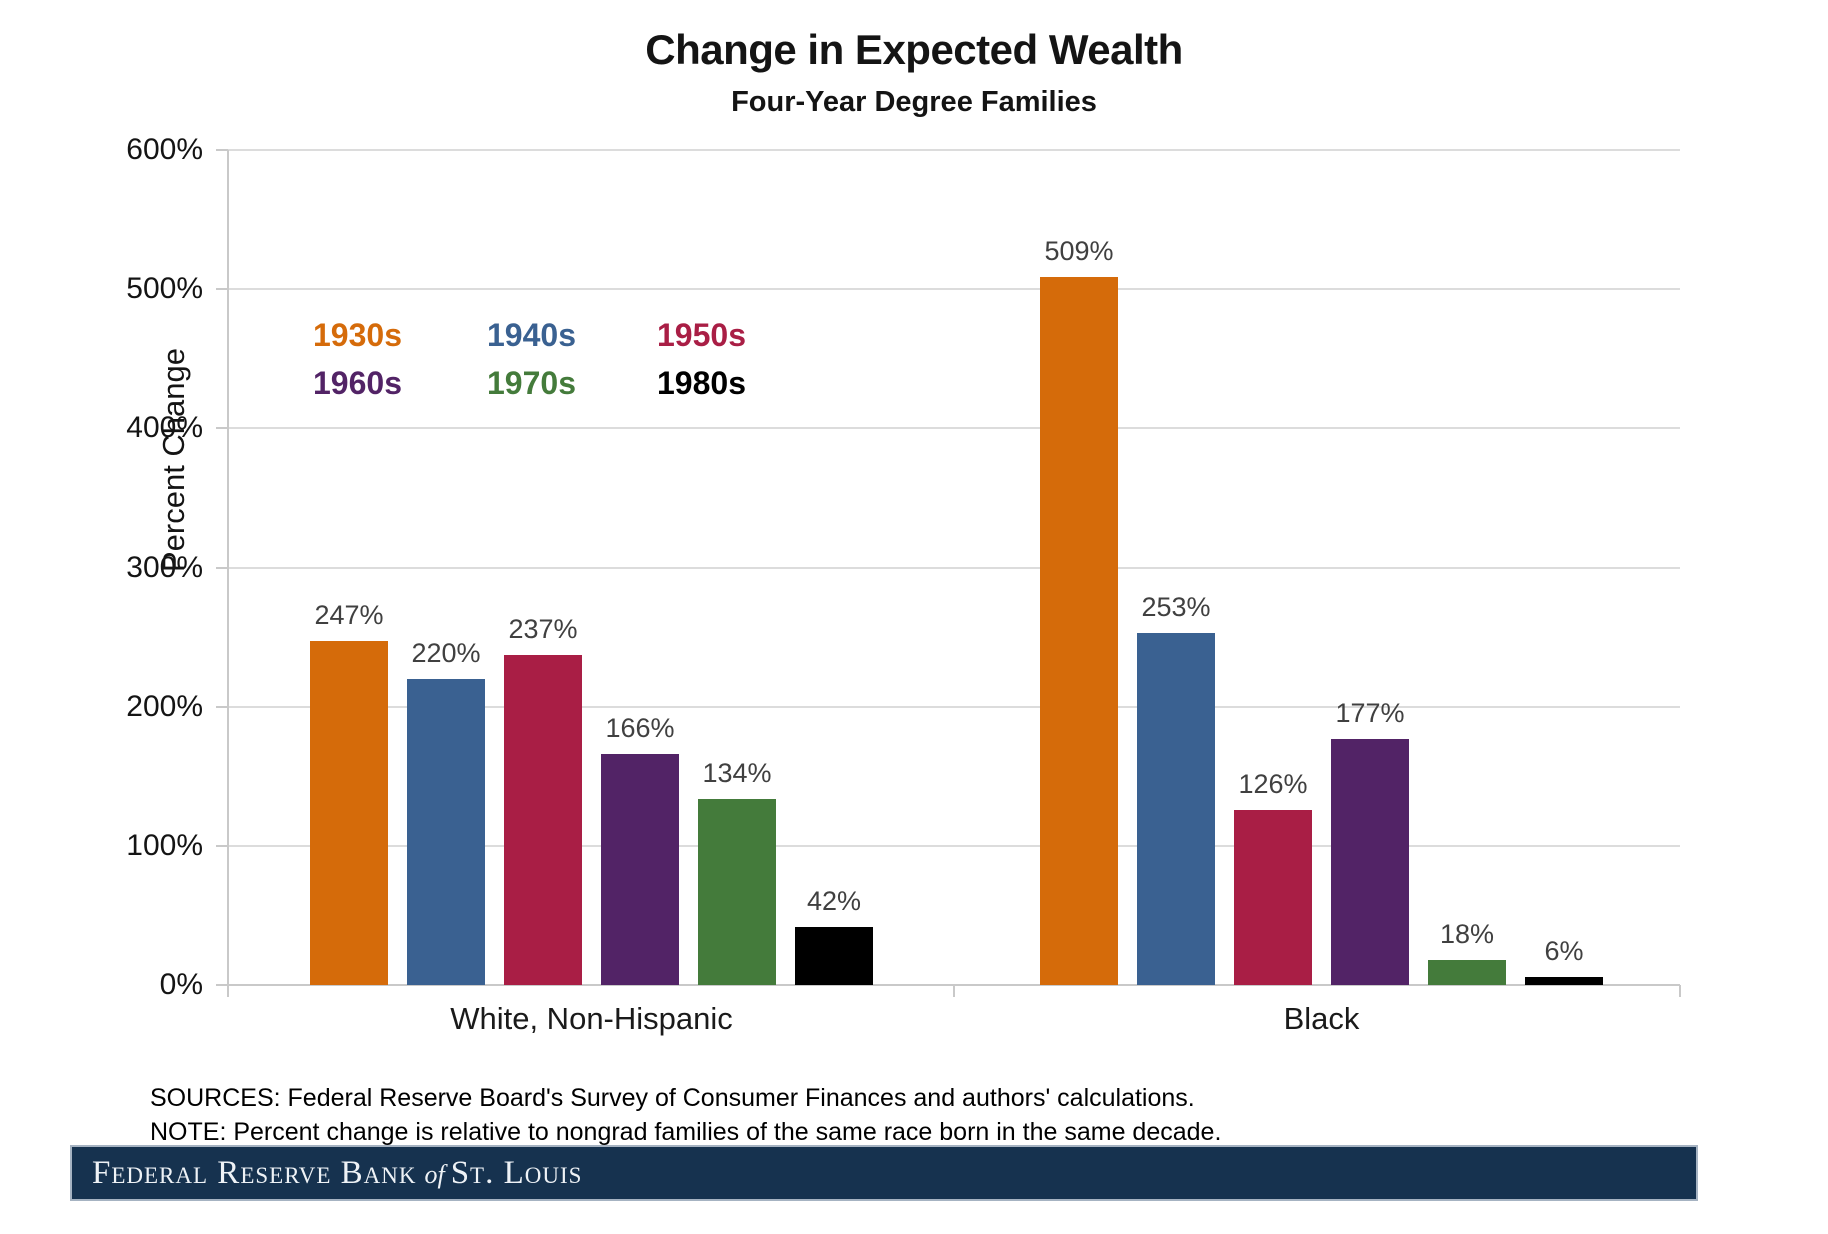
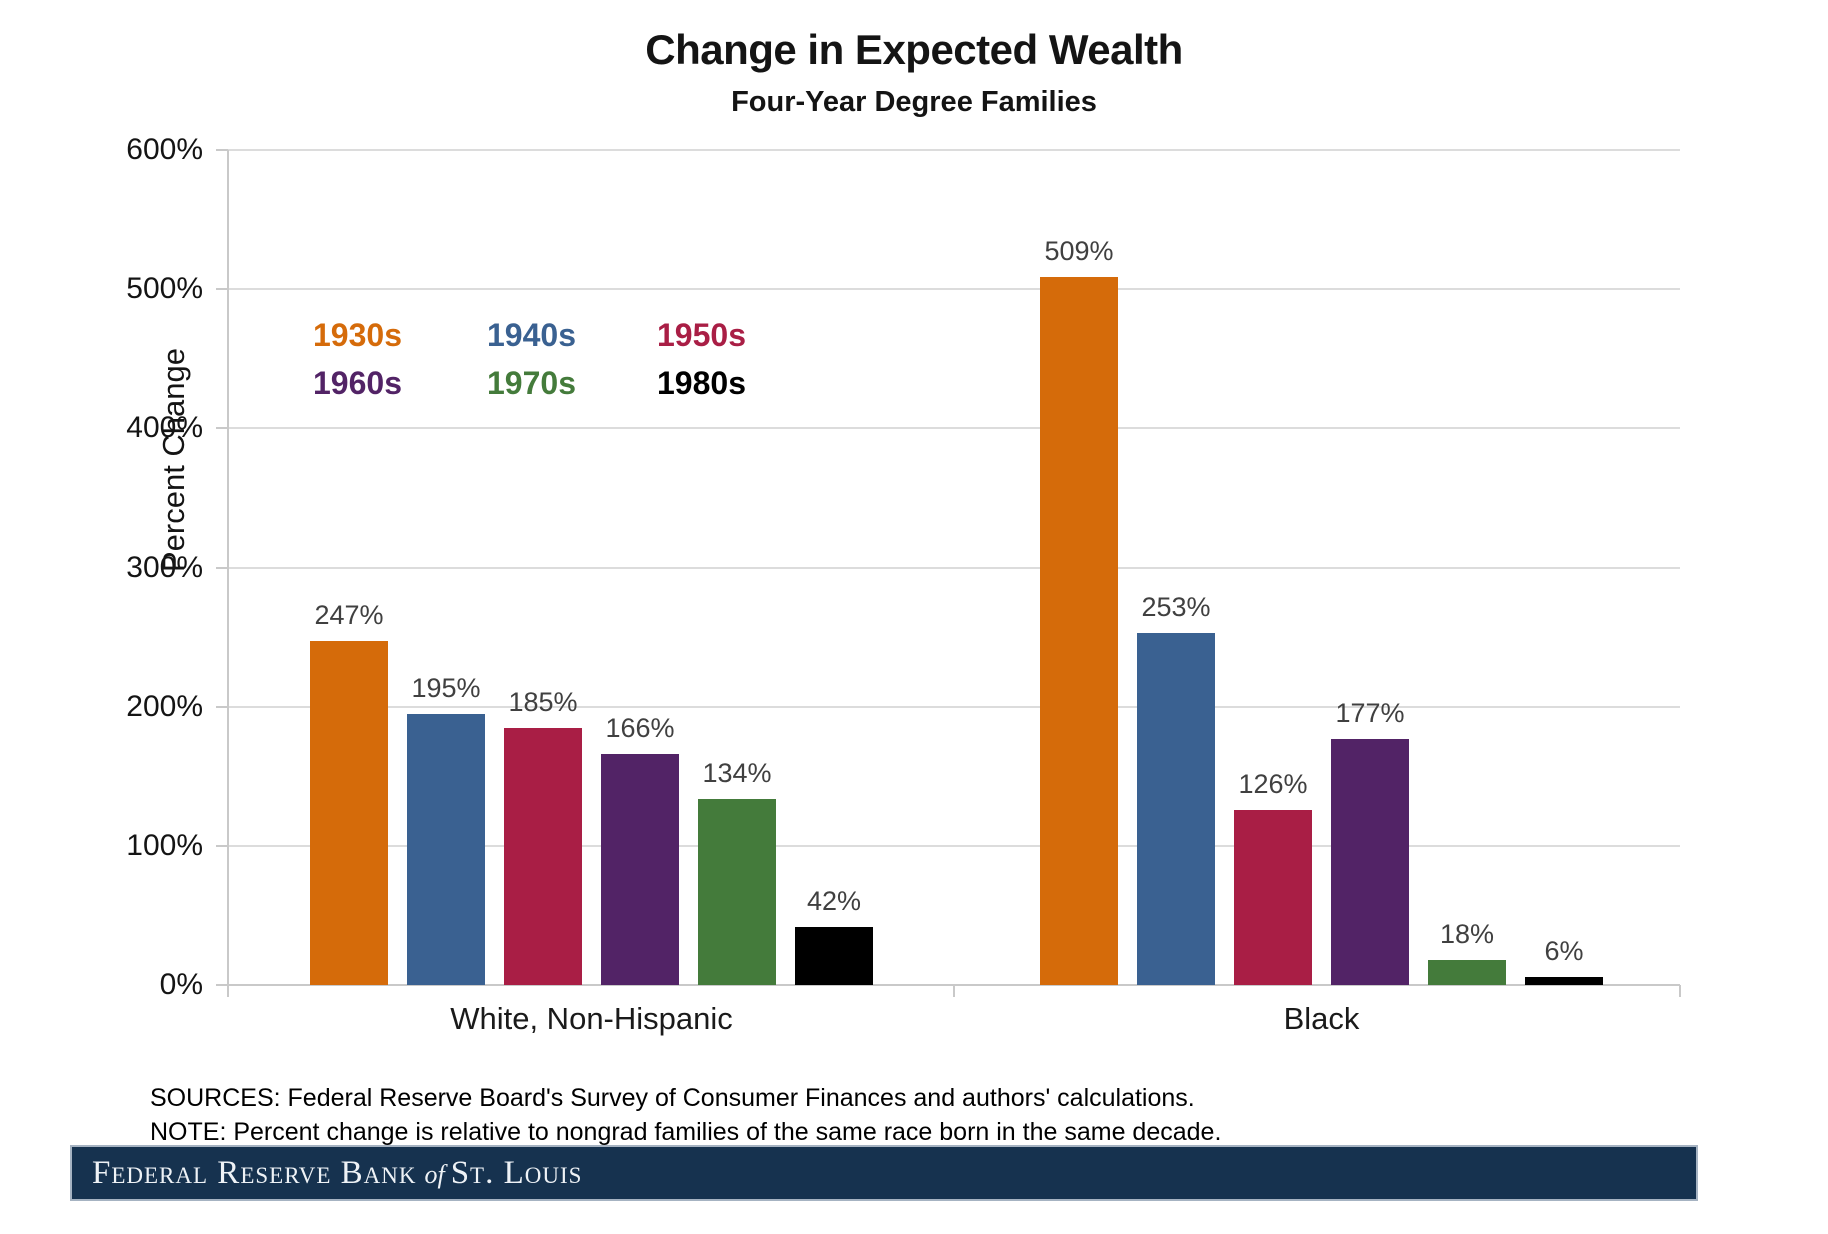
1940s/White, Non-Hispanic: 220% -> 195%
1950s/White, Non-Hispanic: 237% -> 185%
